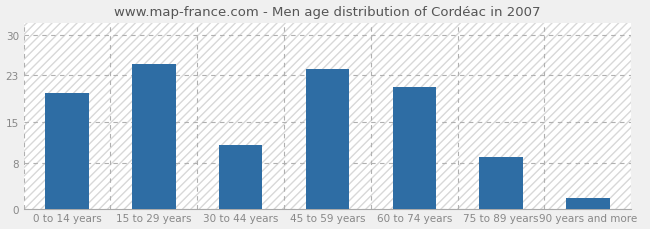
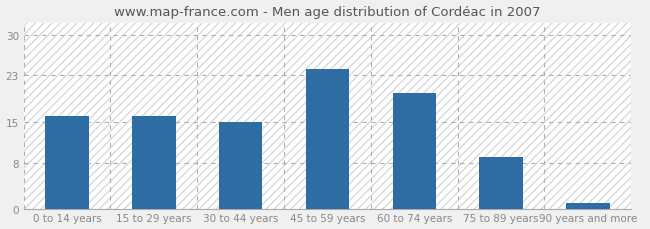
0 to 14 years: 20 -> 16
15 to 29 years: 25 -> 16
30 to 44 years: 11 -> 15
60 to 74 years: 21 -> 20
90 years and more: 2 -> 1
